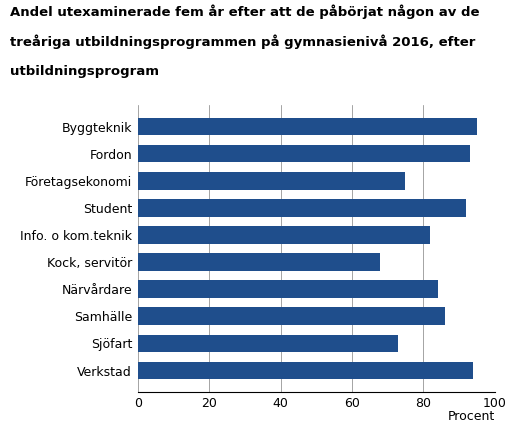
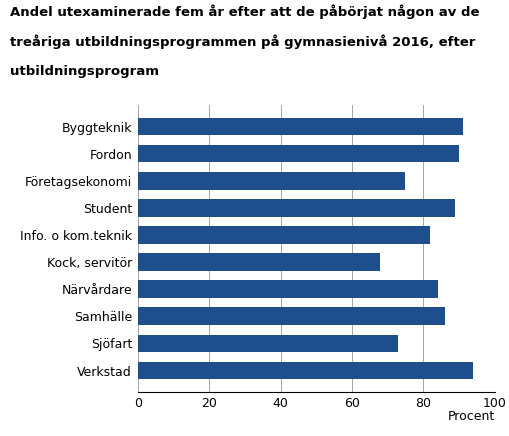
Byggteknik: 95 -> 91
Fordon: 93 -> 90
Student: 92 -> 89
